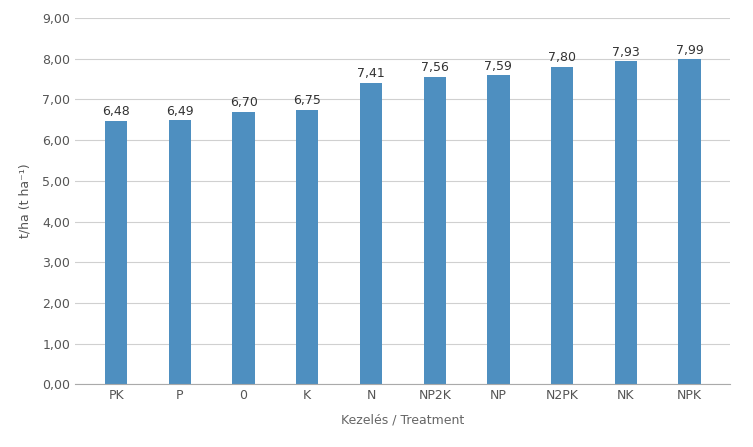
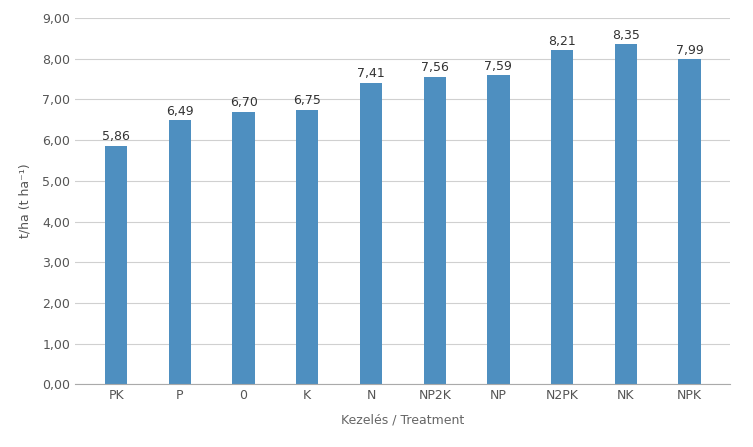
PK: 6,48 -> 5,86
N2PK: 7,80 -> 8,21
NK: 7,93 -> 8,35
